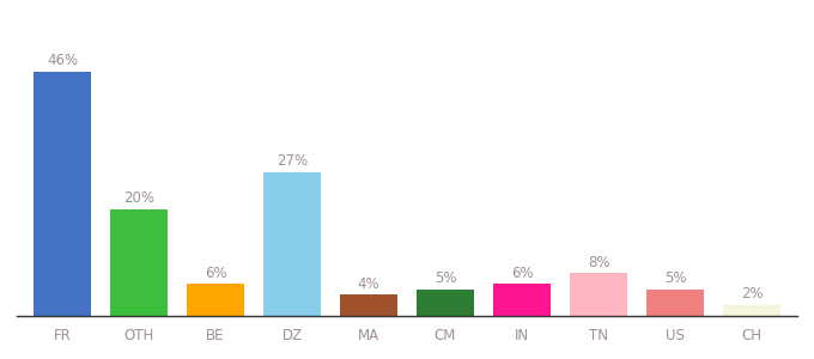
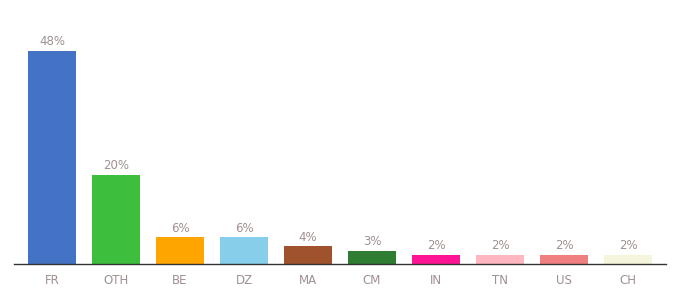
FR: 46% -> 48%
DZ: 27% -> 6%
CM: 5% -> 3%
IN: 6% -> 2%
TN: 8% -> 2%
US: 5% -> 2%
